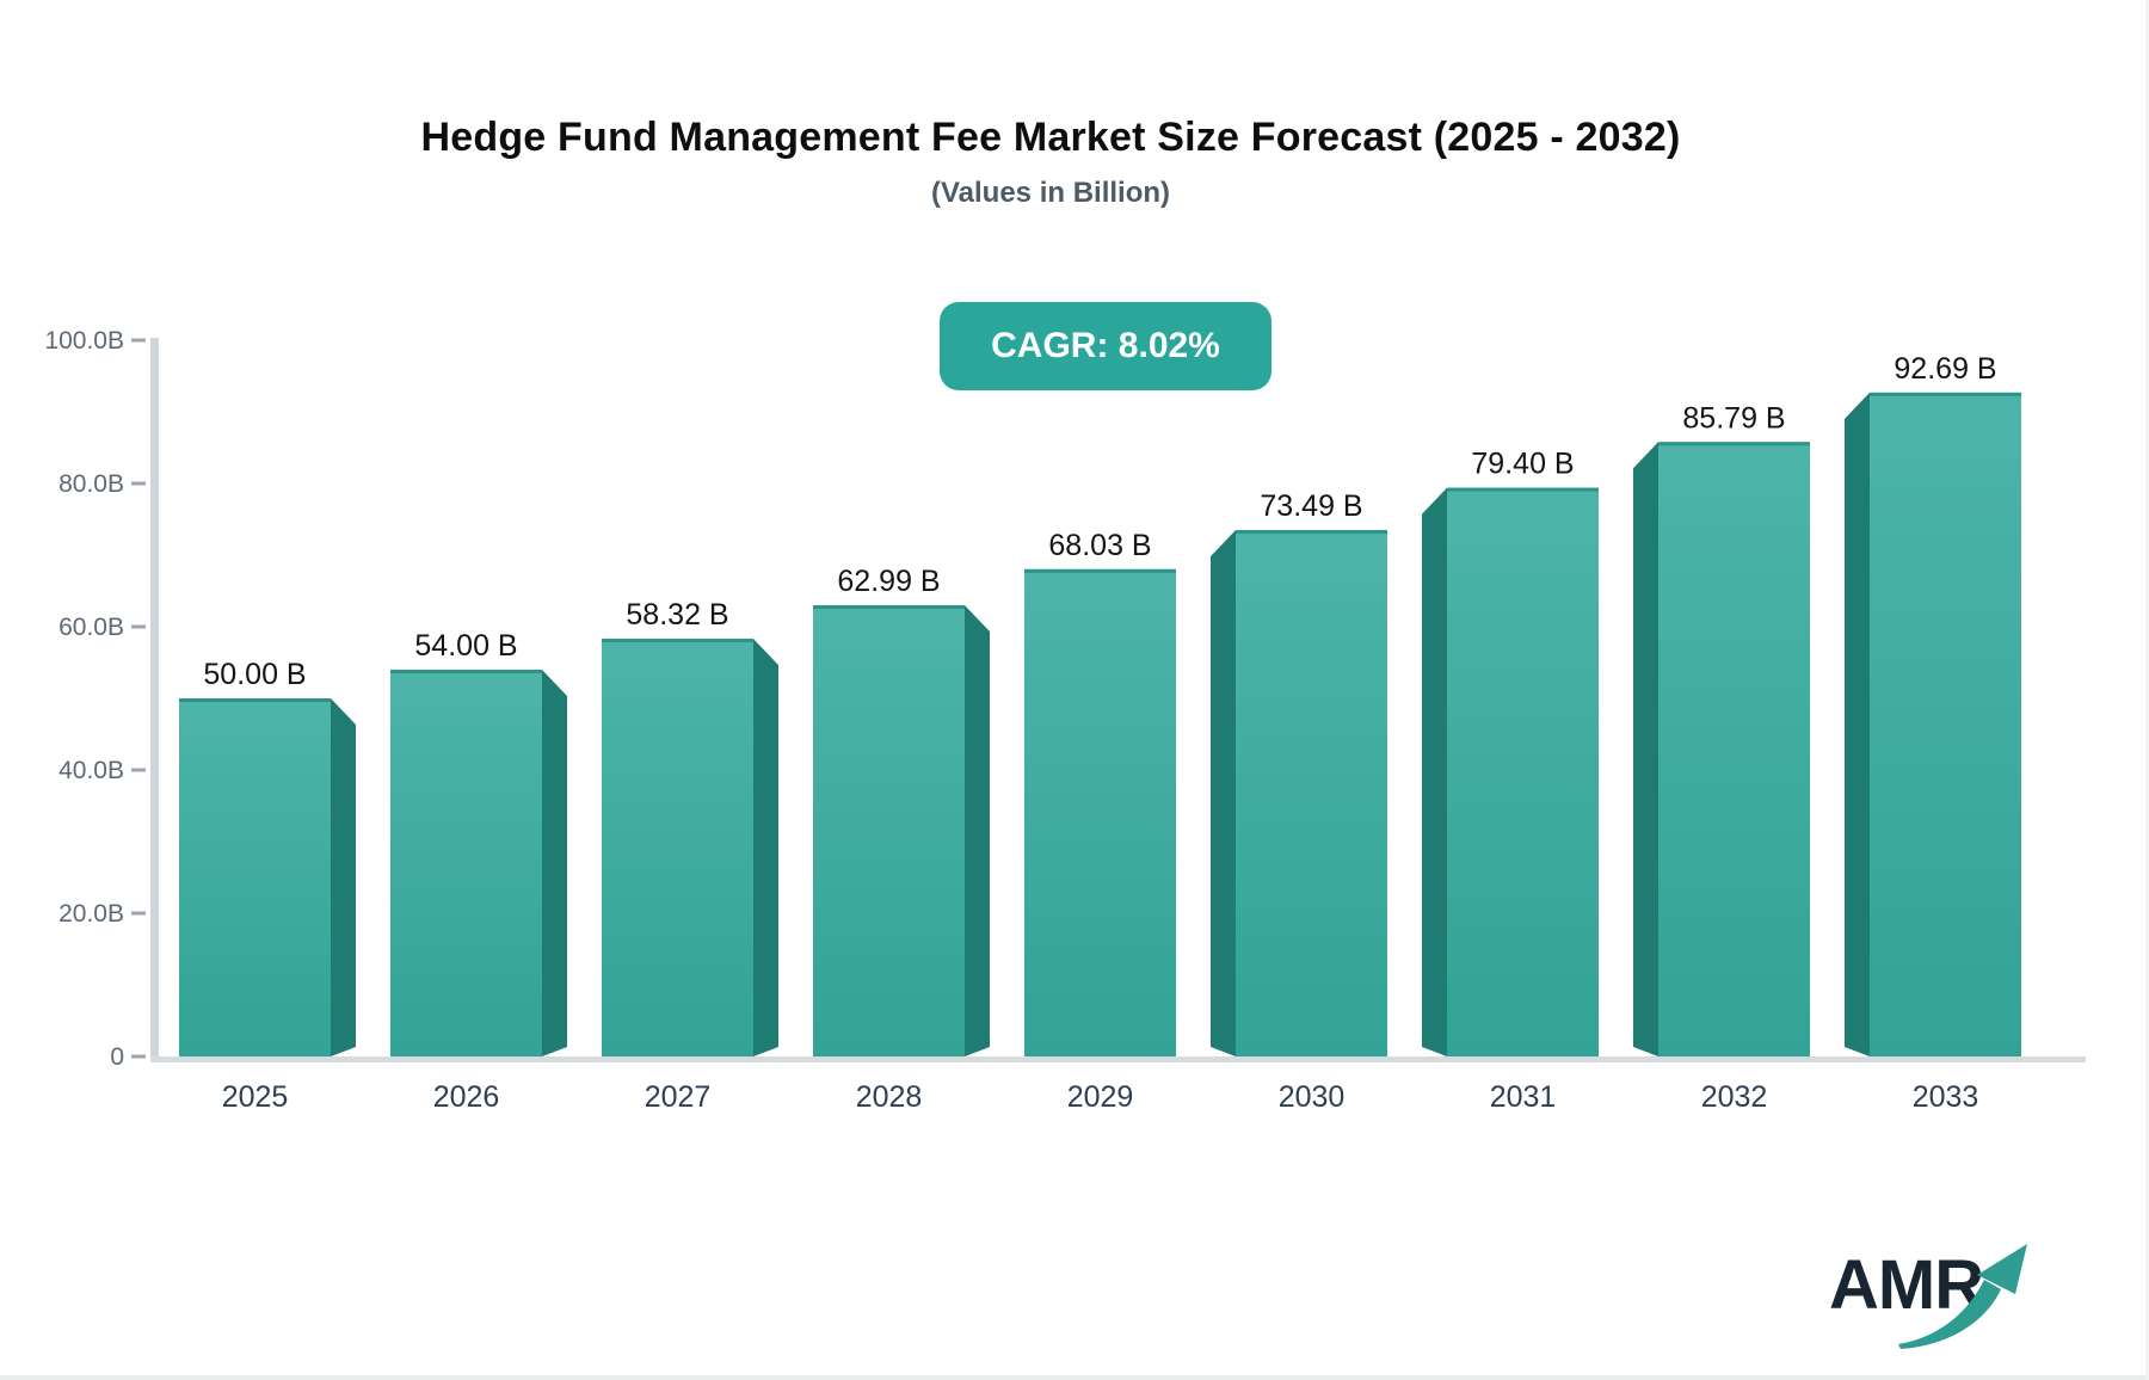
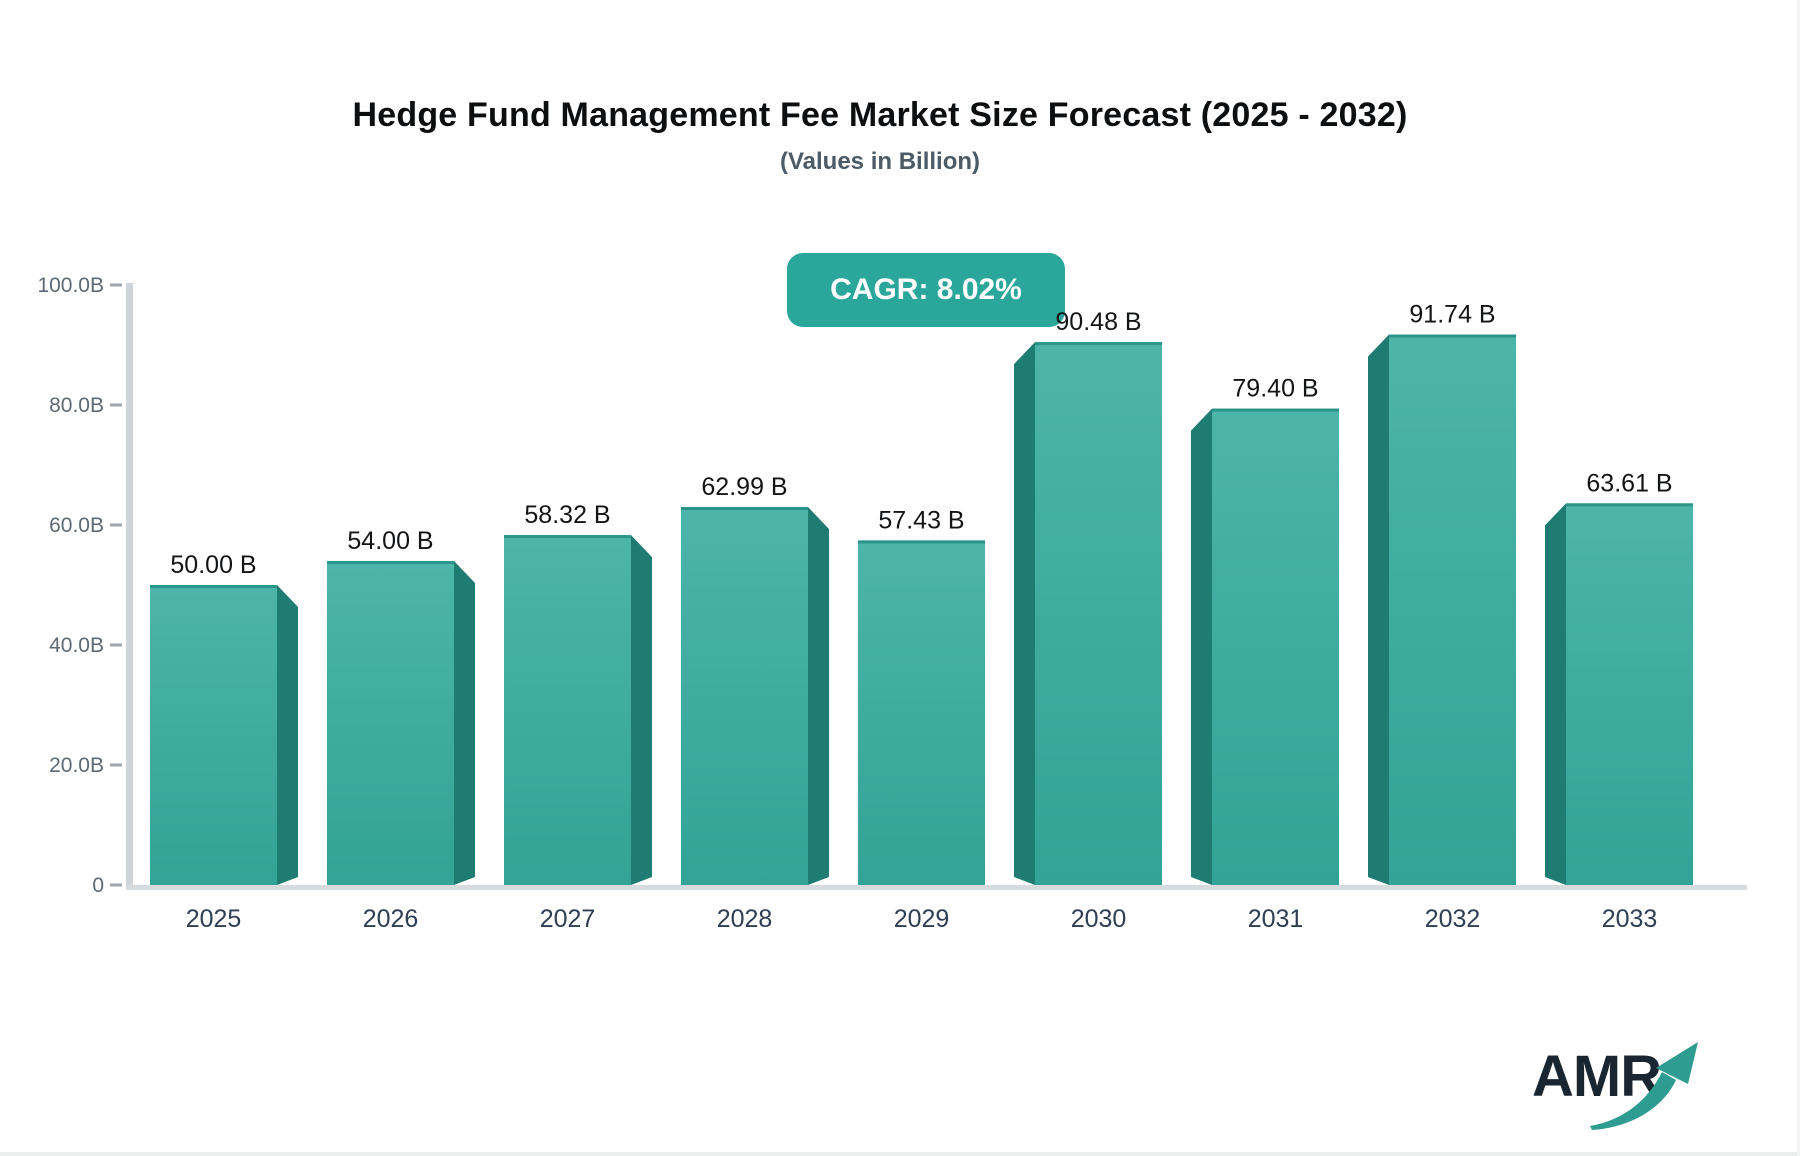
2029: 68.03 -> 57.43
2030: 73.49 -> 90.48
2032: 85.79 -> 91.74
2033: 92.69 -> 63.61
